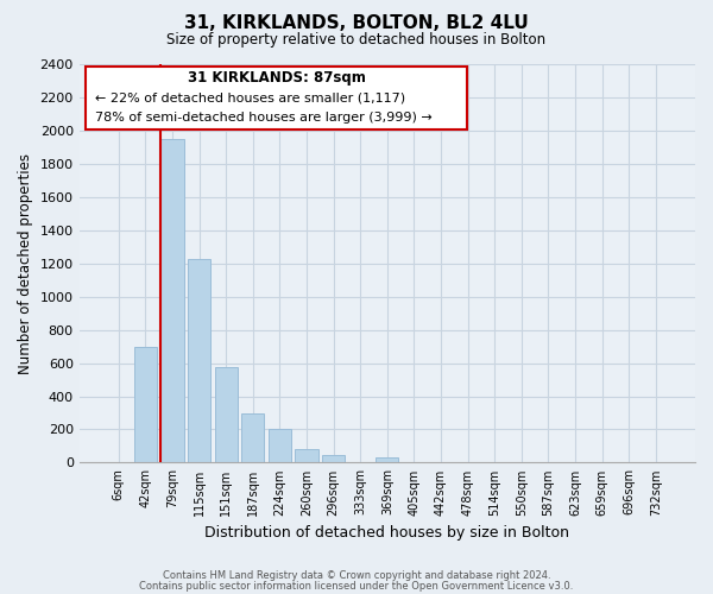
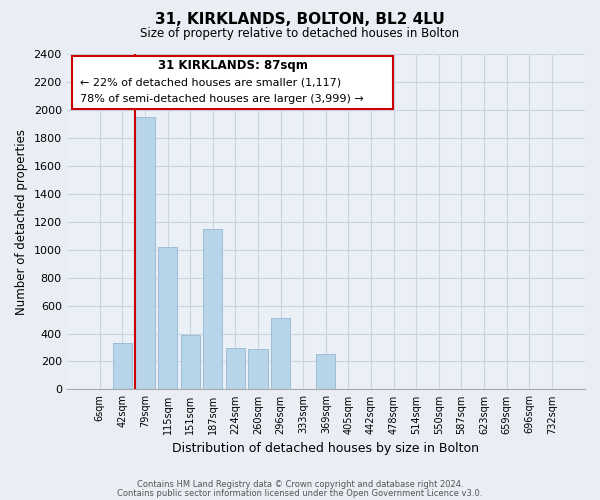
42sqm: 700 -> 330
115sqm: 1230 -> 1020
151sqm: 580 -> 390
187sqm: 300 -> 1150
224sqm: 200 -> 300
260sqm: 80 -> 290
296sqm: 40 -> 510
369sqm: 40 -> 250
